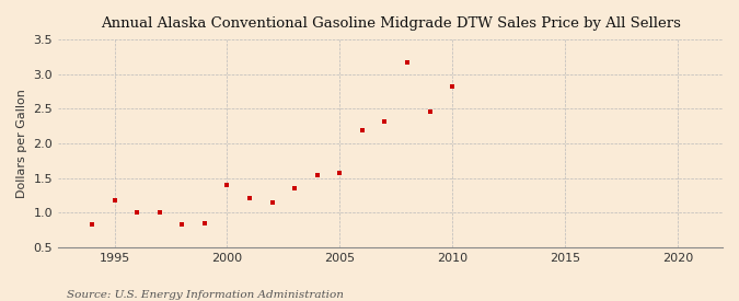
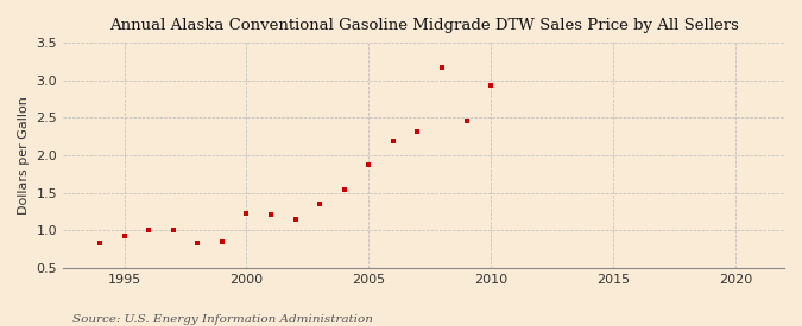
1995: 1.18 -> 0.92
2000: 1.40 -> 1.22
2005: 1.58 -> 1.87
2010: 2.82 -> 2.93
